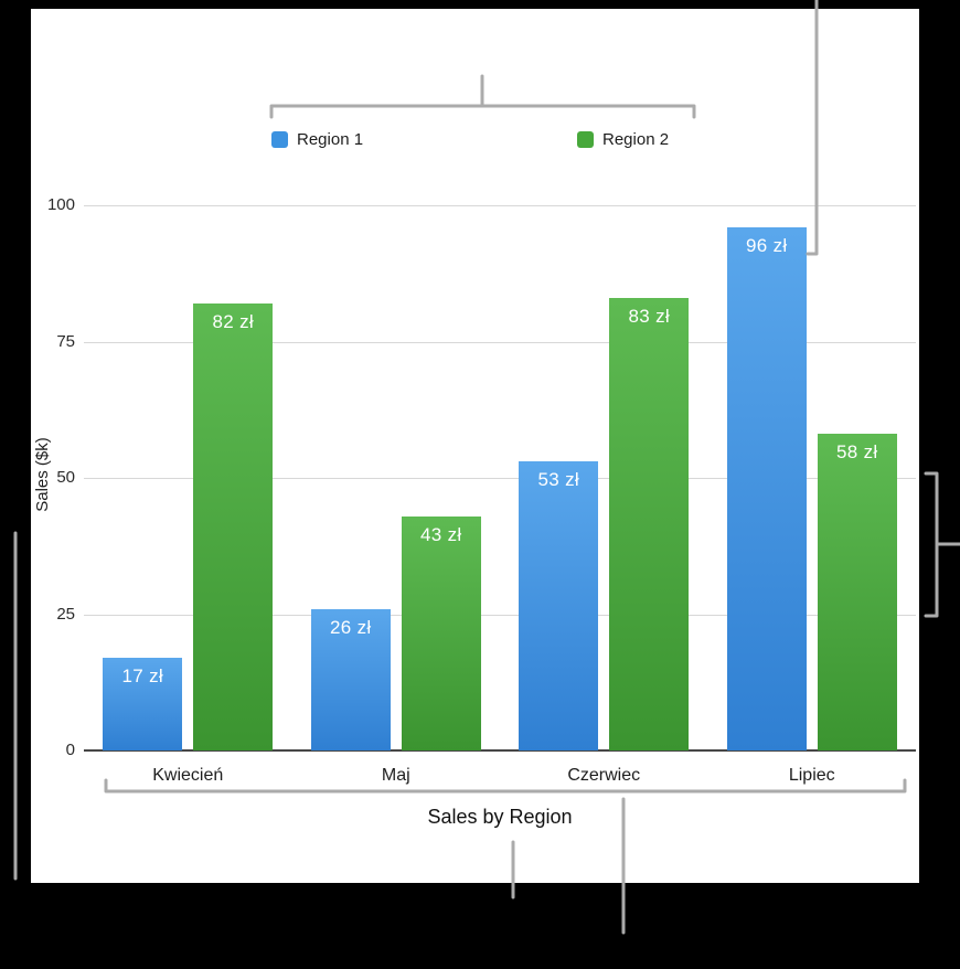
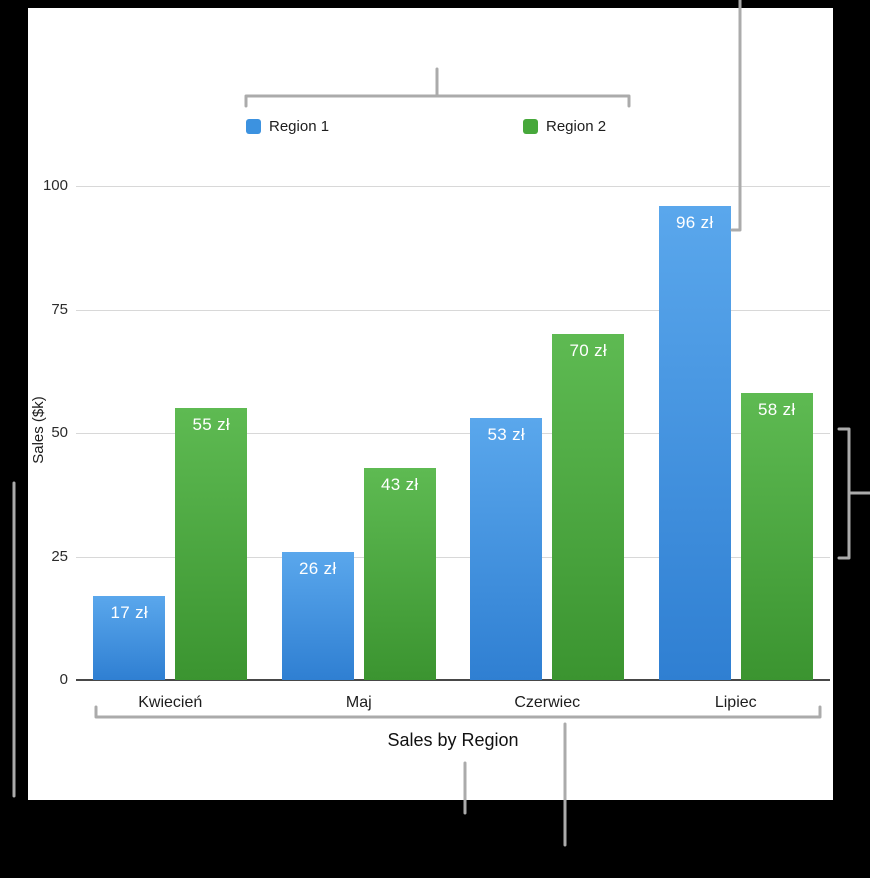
Region 2/Kwiecień: 82 -> 55
Region 2/Czerwiec: 83 -> 70
